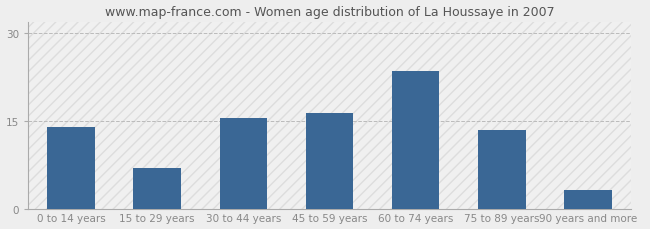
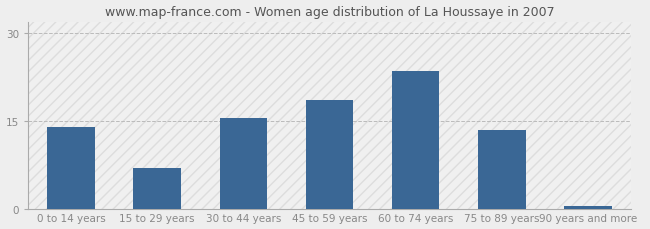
45 to 59 years: 16.4 -> 18.5
90 years and more: 3.2 -> 0.5
